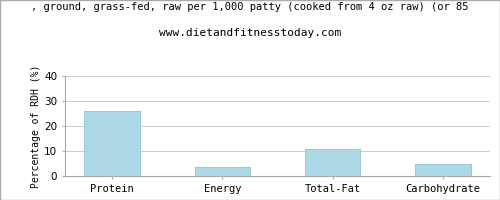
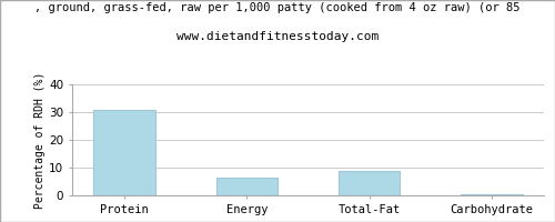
Protein: 26.0 -> 31.0
Energy: 3.5 -> 6.5
Total-Fat: 11.0 -> 9.0
Carbohydrate: 5.0 -> 0.3
